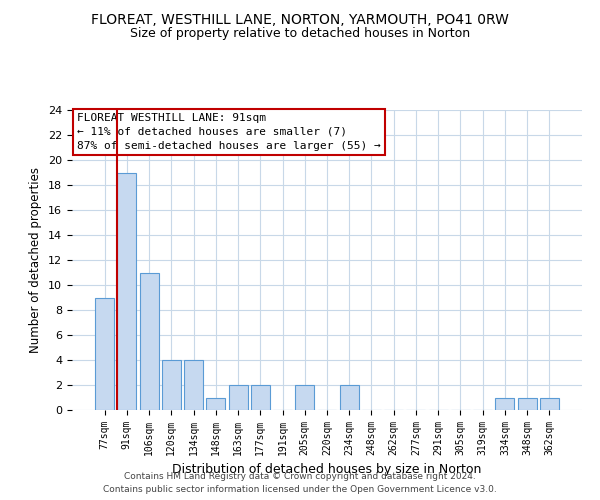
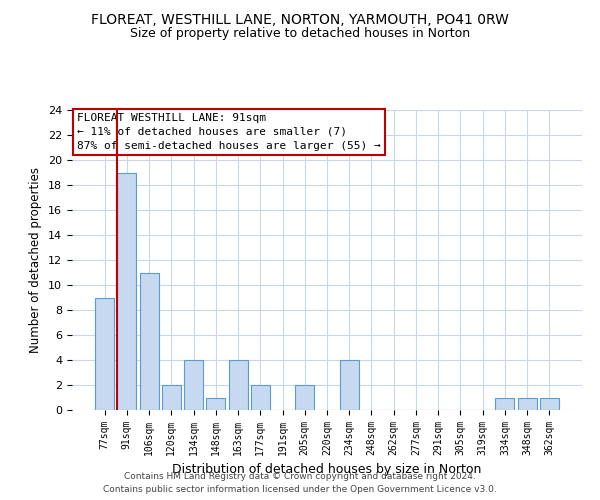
120sqm: 4 -> 2
163sqm: 2 -> 4
234sqm: 2 -> 4
